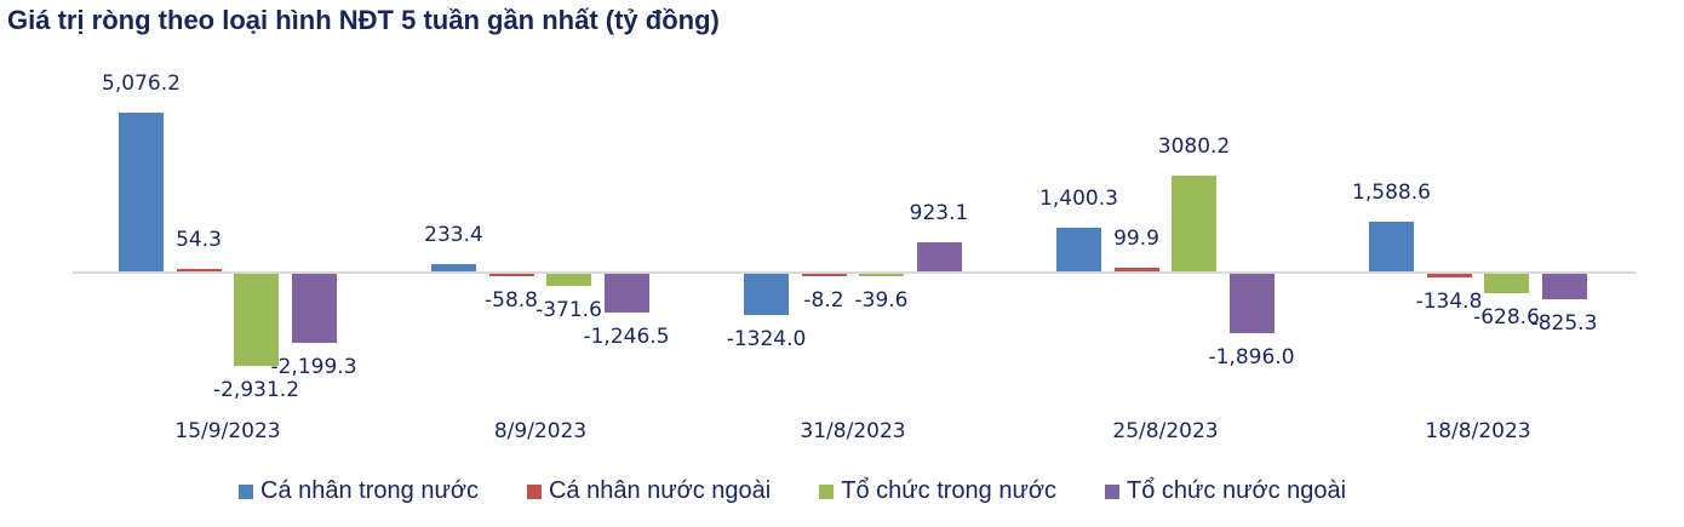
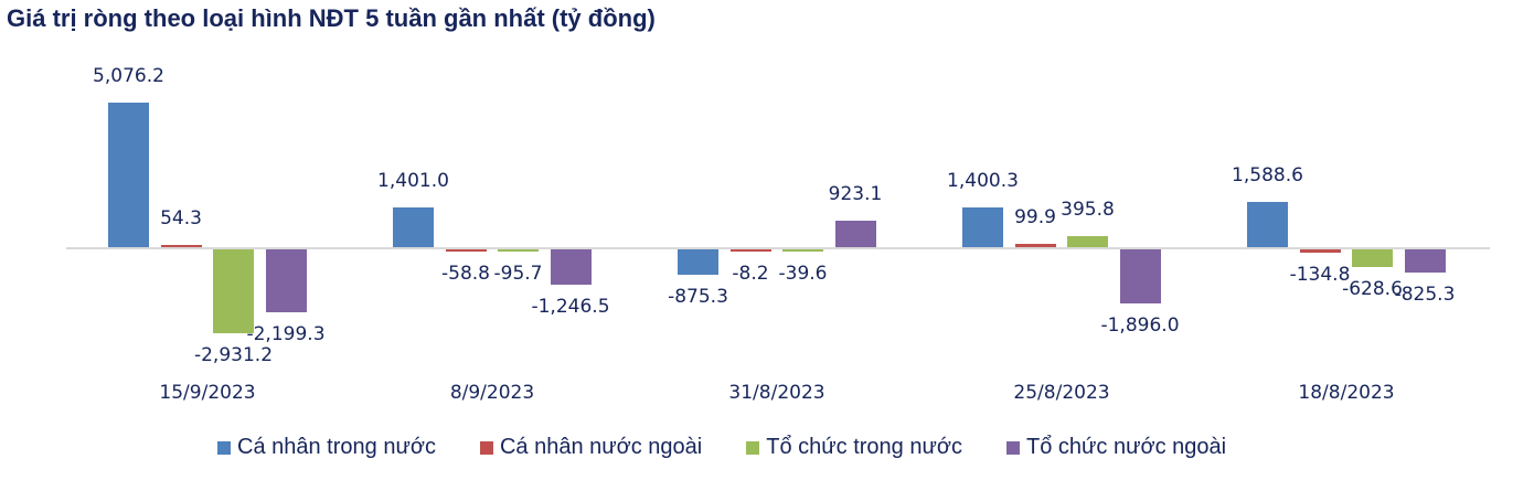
Cá nhân trong nước/8/9/2023: 233.4 -> 1,401.0
Tổ chức trong nước/8/9/2023: -371.6 -> -95.7
Cá nhân trong nước/31/8/2023: -1324.0 -> -875.3
Tổ chức trong nước/25/8/2023: 3080.2 -> 395.8
